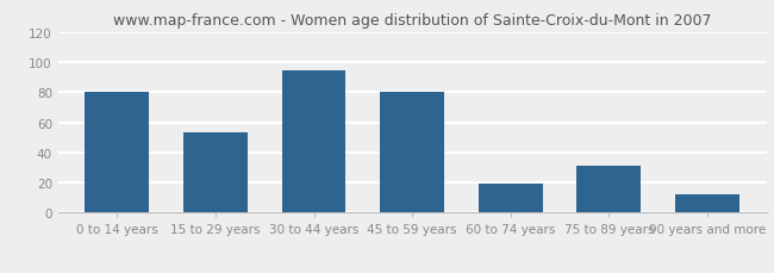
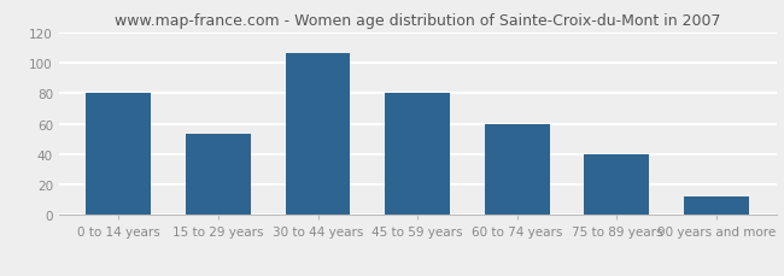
30 to 44 years: 94 -> 106
60 to 74 years: 19 -> 60
75 to 89 years: 31 -> 40
